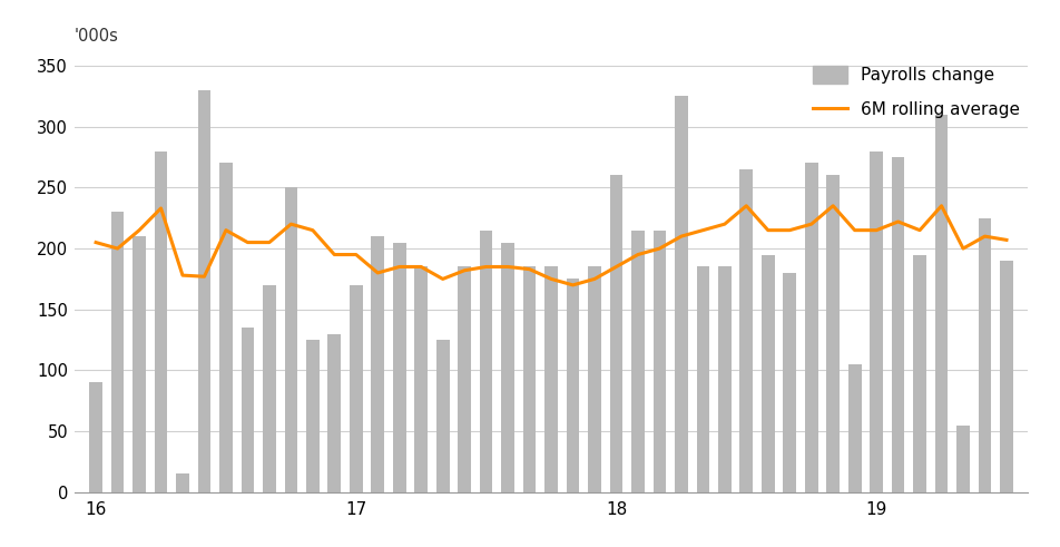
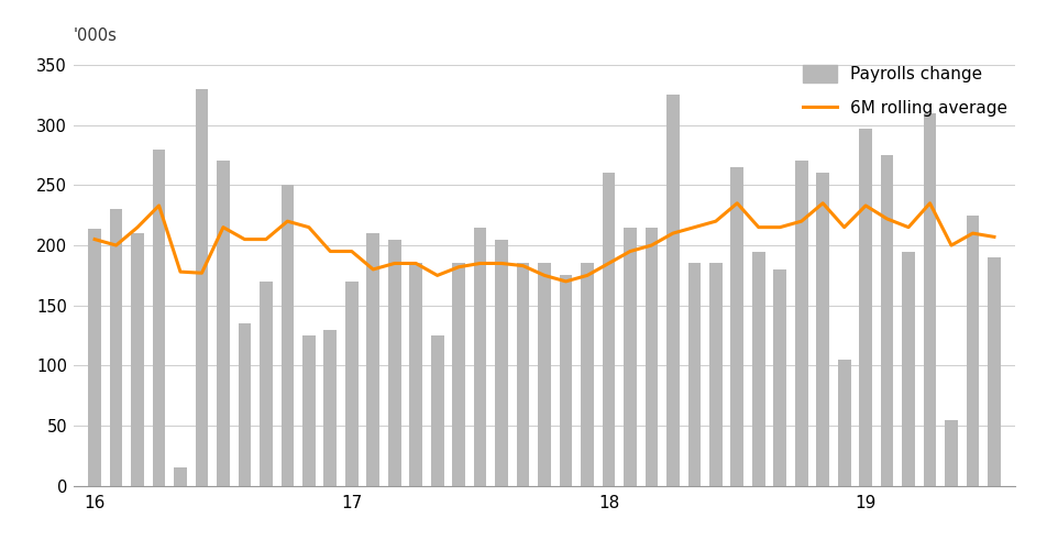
Payrolls change/16: 90 -> 214
Payrolls change/19: 280 -> 297
6M rolling average/19: 215 -> 233
